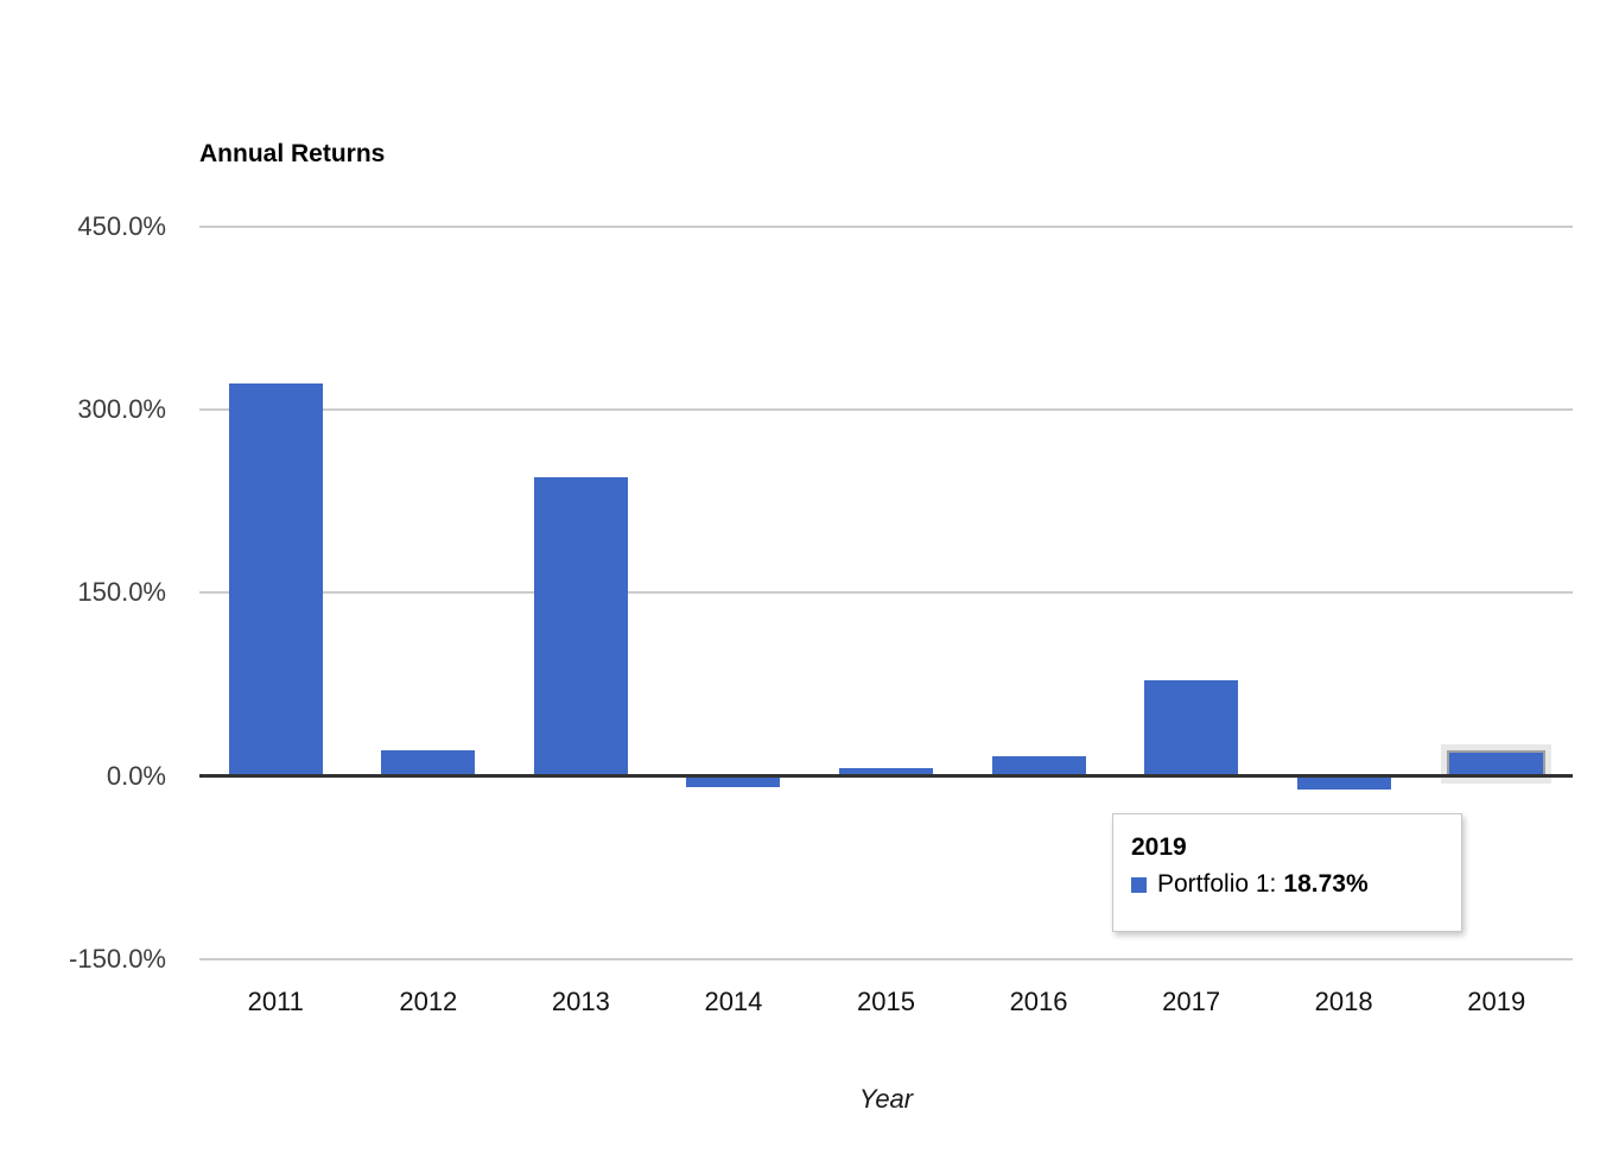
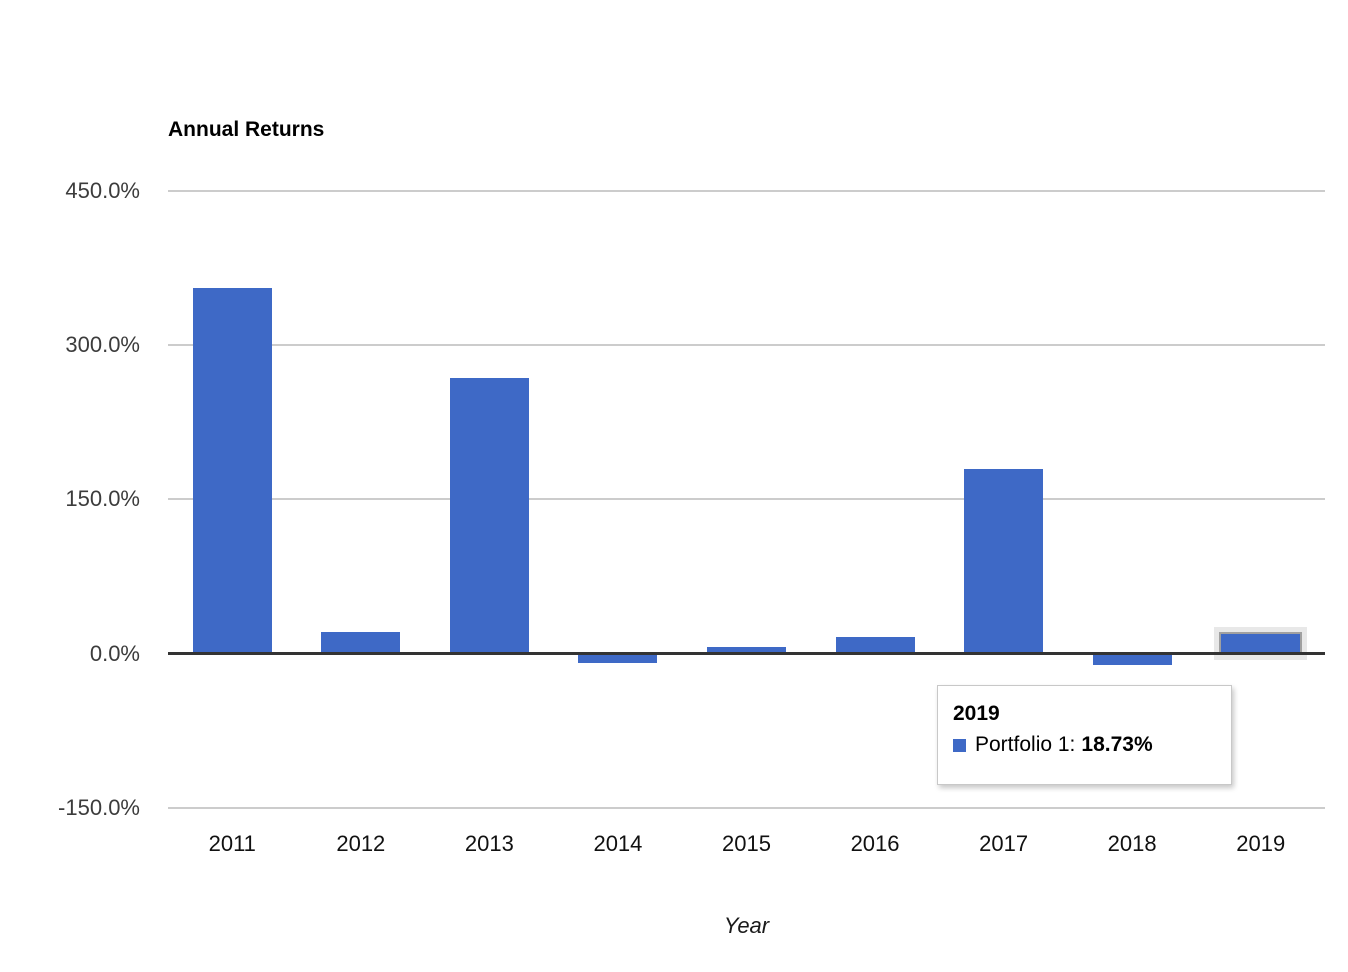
2011: 322% -> 356%
2013: 245% -> 268%
2017: 78% -> 180%
